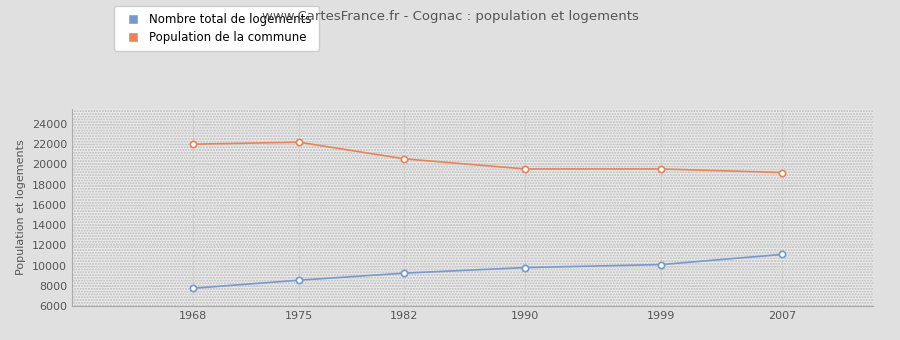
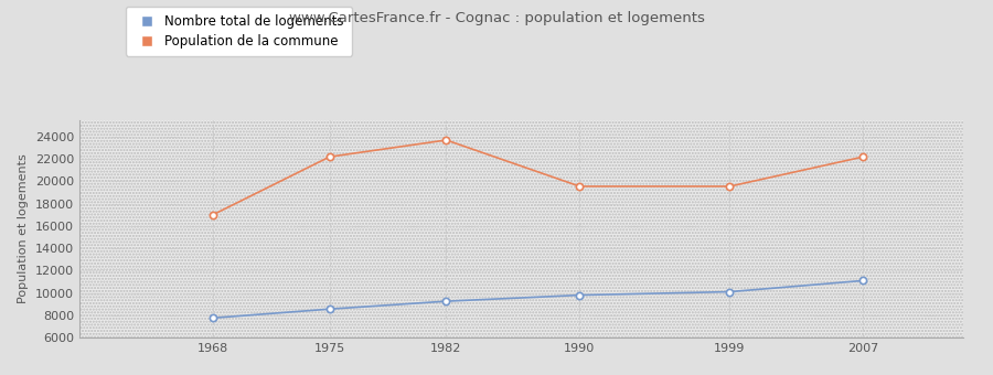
Population de la commune/1968: 22000 -> 17000
Population de la commune/1982: 20600 -> 23700
Population de la commune/2007: 19200 -> 22200
